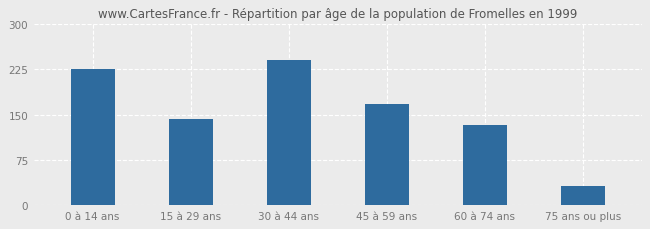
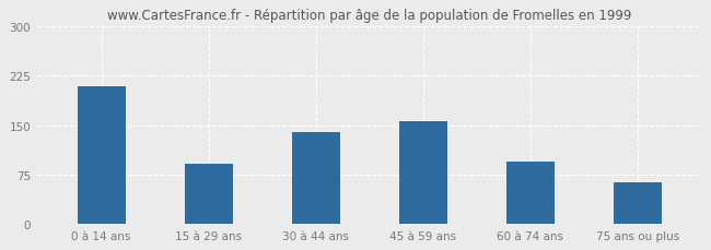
0 à 14 ans: 226 -> 210
15 à 29 ans: 143 -> 92
30 à 44 ans: 241 -> 140
45 à 59 ans: 168 -> 156
60 à 74 ans: 133 -> 94
75 ans ou plus: 32 -> 64
